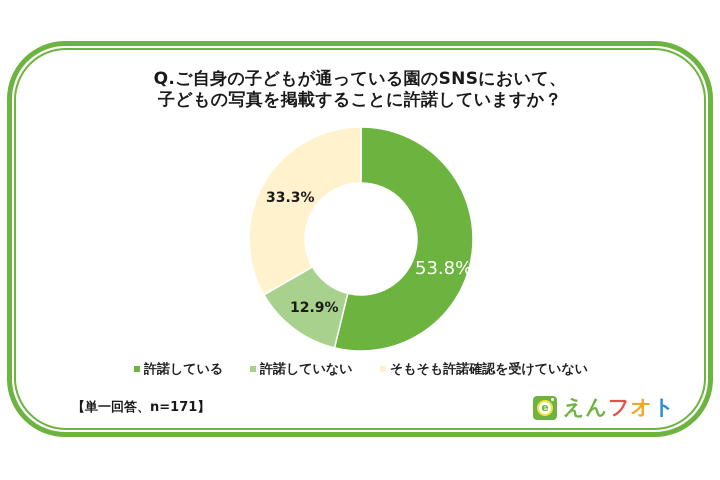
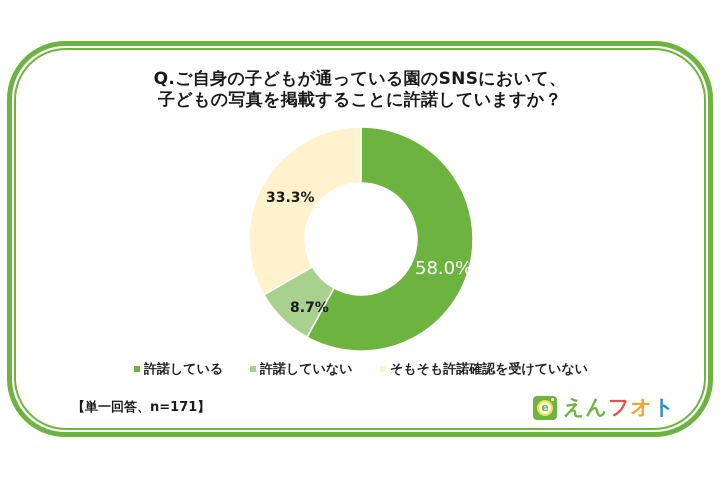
許諾している: 53.8% -> 58.0%
許諾していない: 12.9% -> 8.7%
